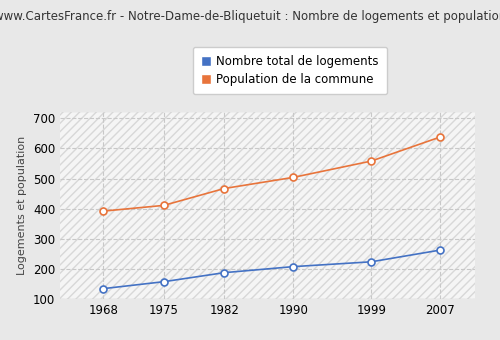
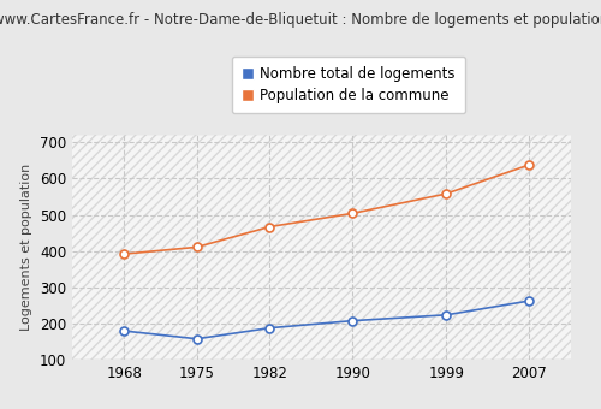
Nombre total de logements/1968: 135 -> 180
